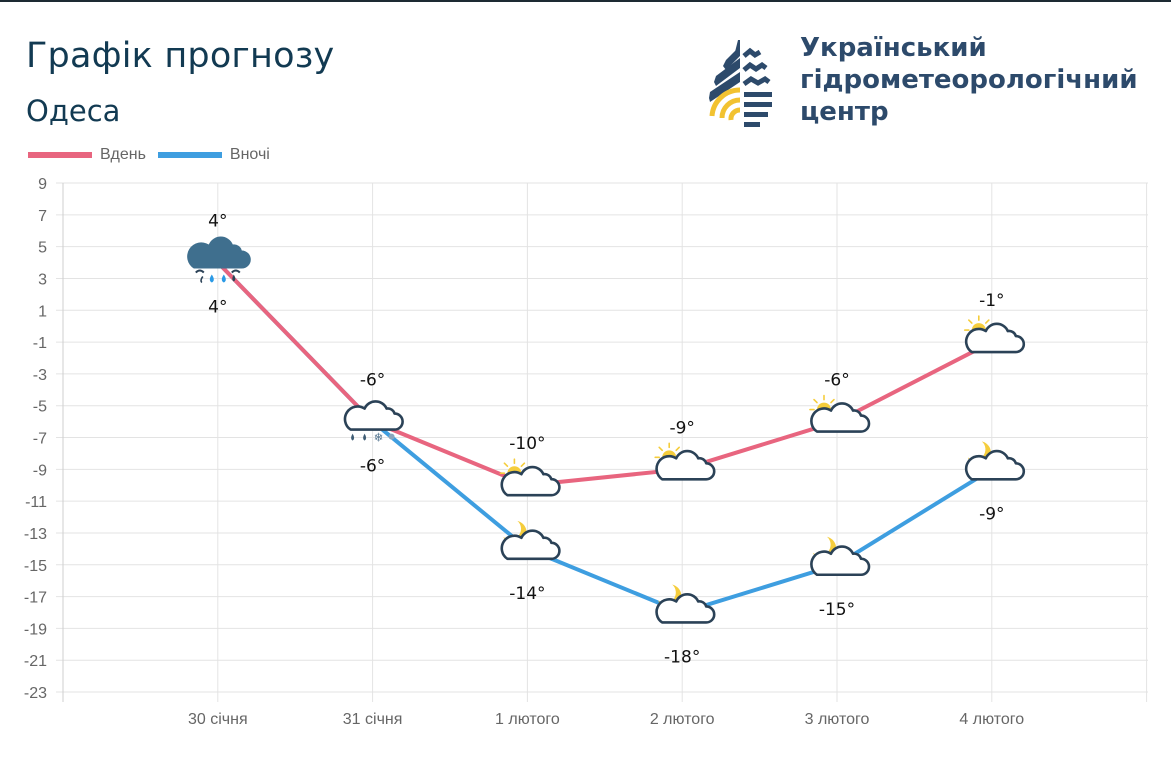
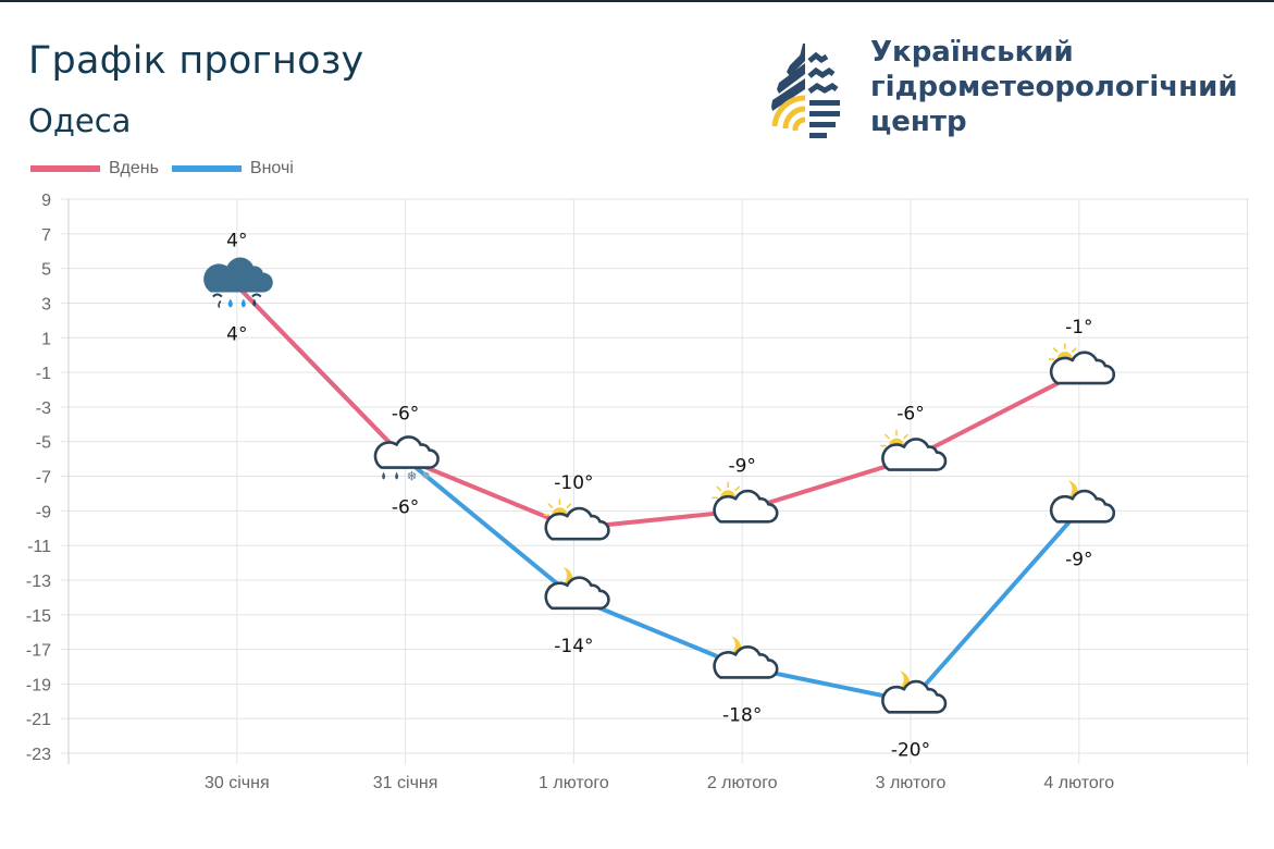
Вночі/3 лютого: -15° -> -20°
